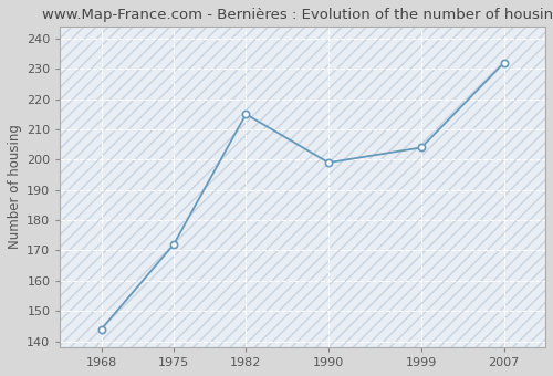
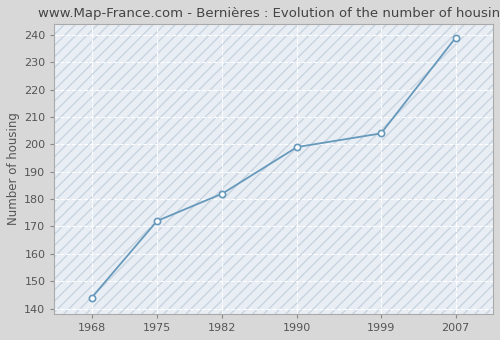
1982: 215 -> 182
2007: 232 -> 239
